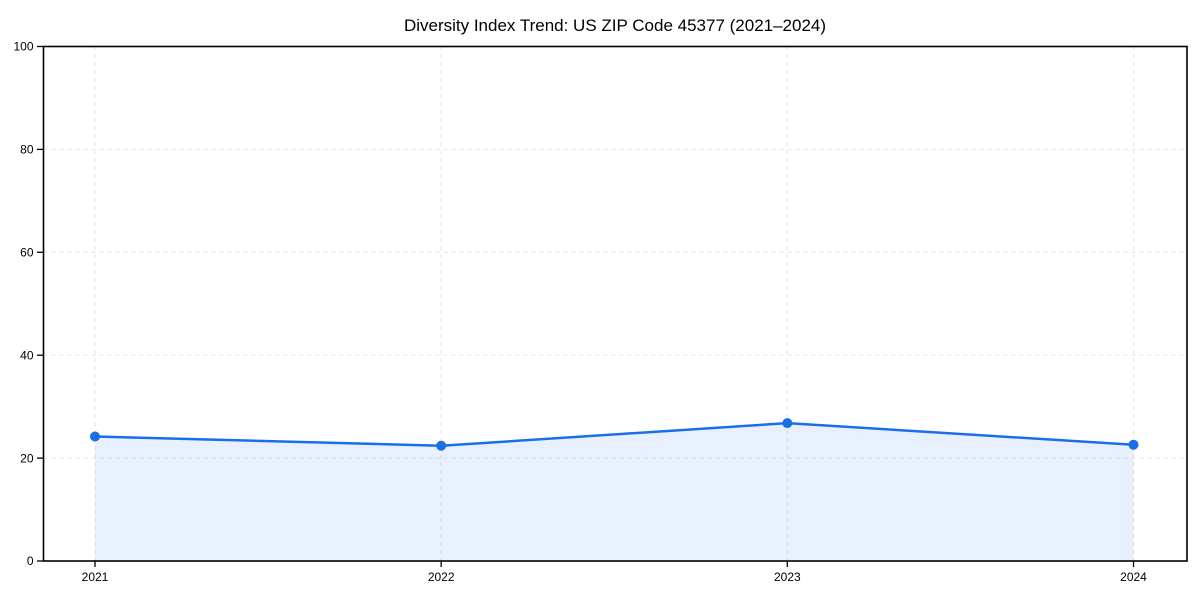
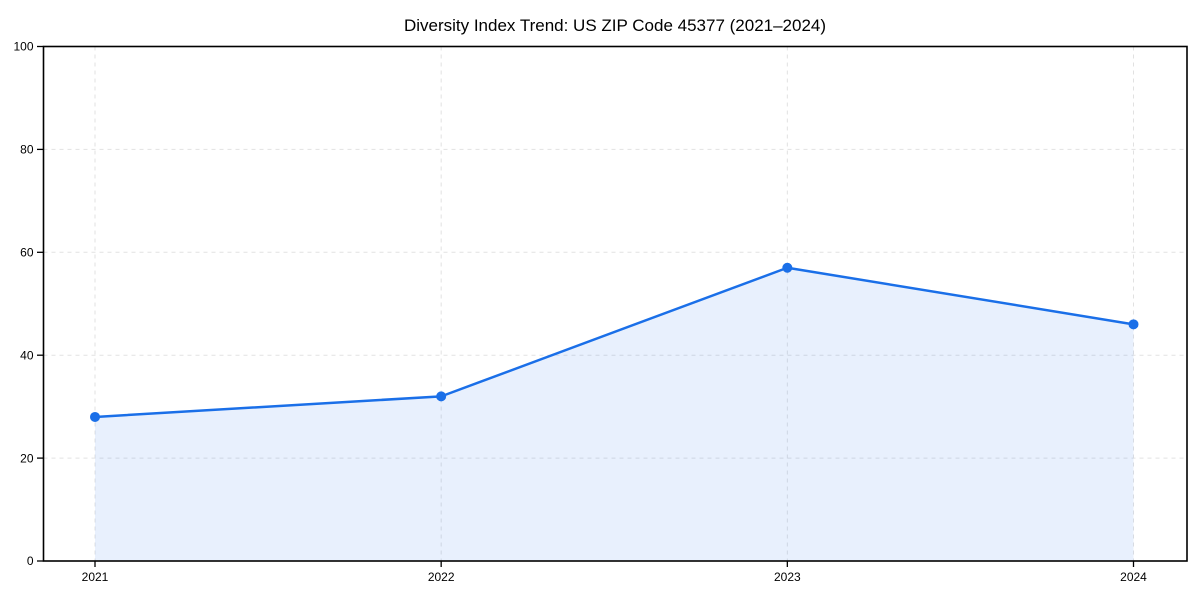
2021: 24 -> 28
2022: 22 -> 32
2023: 27 -> 57
2024: 23 -> 46
